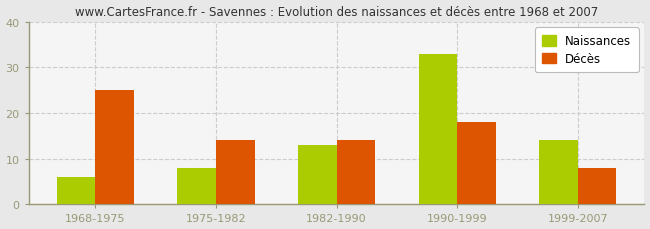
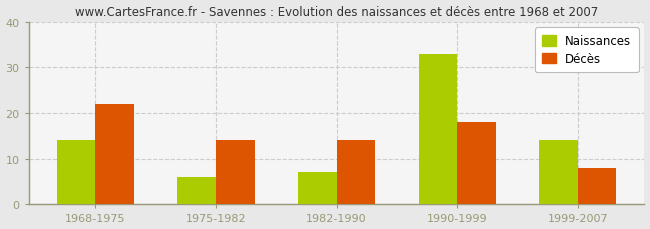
Naissances/1968-1975: 6 -> 14
Décès/1968-1975: 25 -> 22
Naissances/1975-1982: 8 -> 6
Naissances/1982-1990: 13 -> 7
